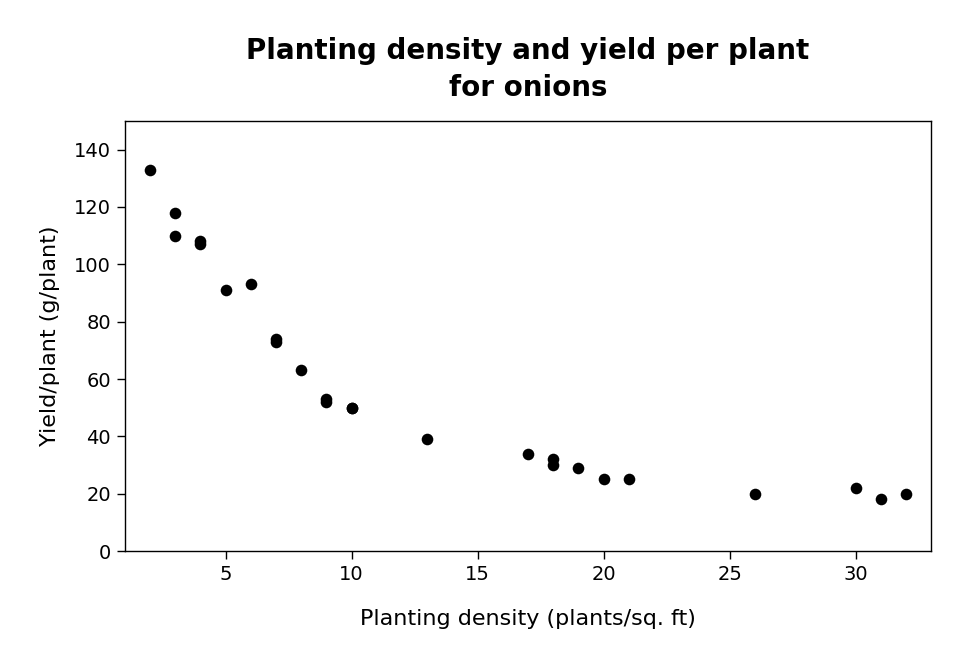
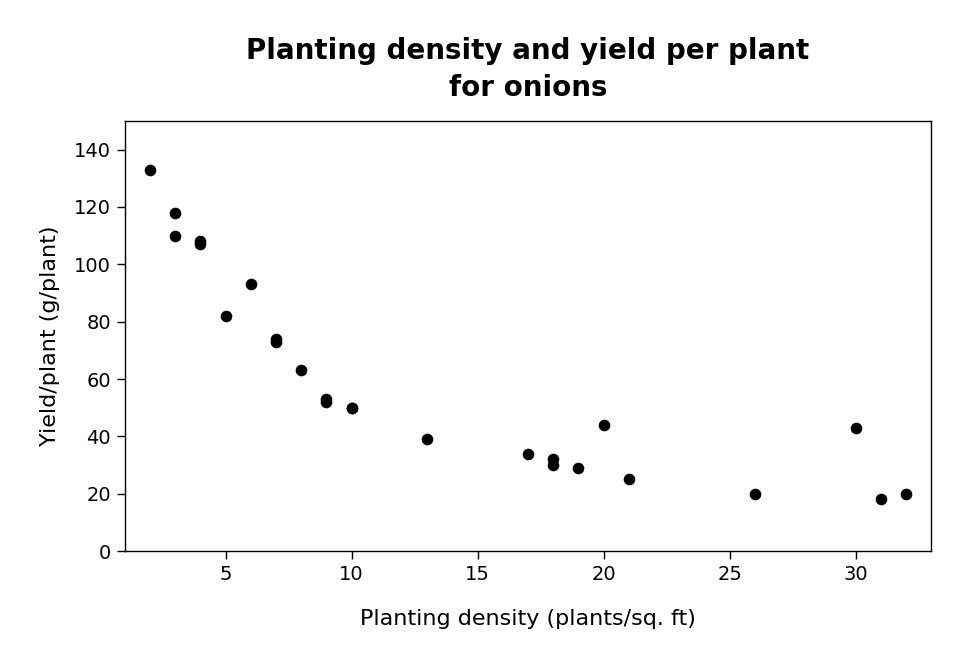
5: 91 -> 82
20: 25 -> 44
30: 22 -> 43
